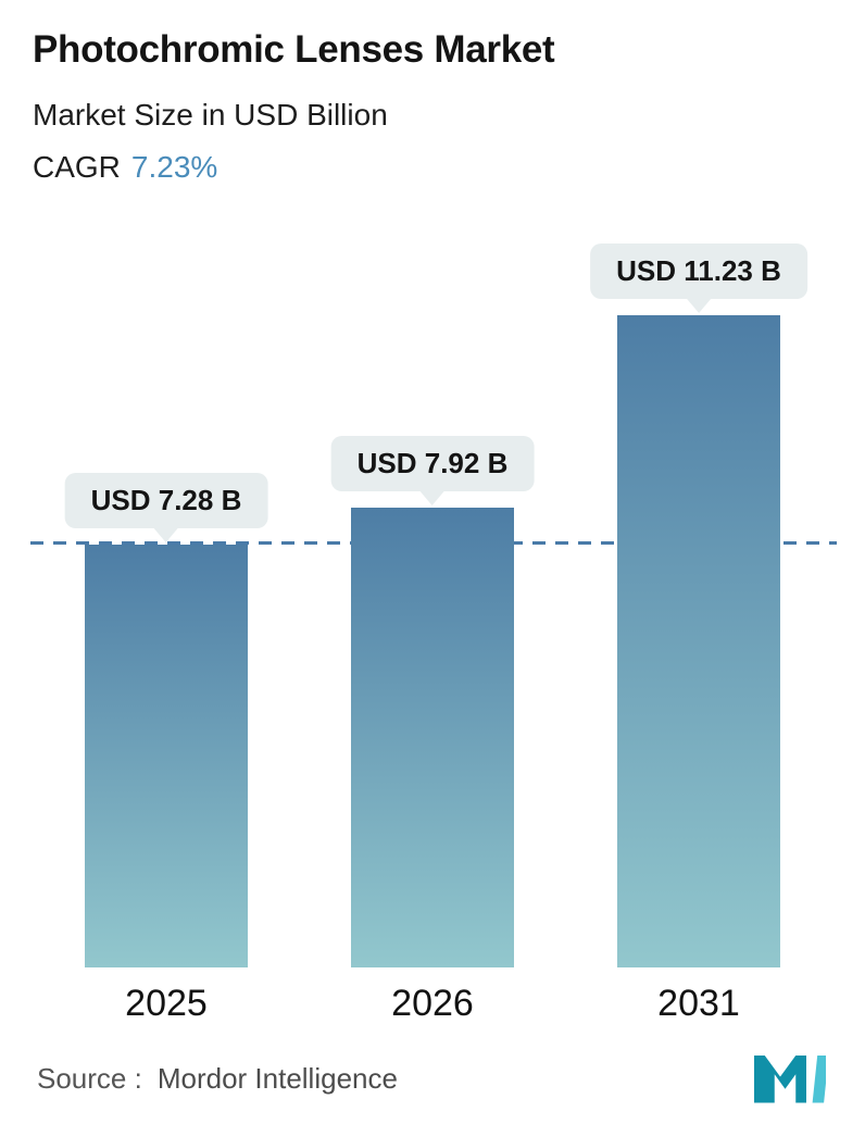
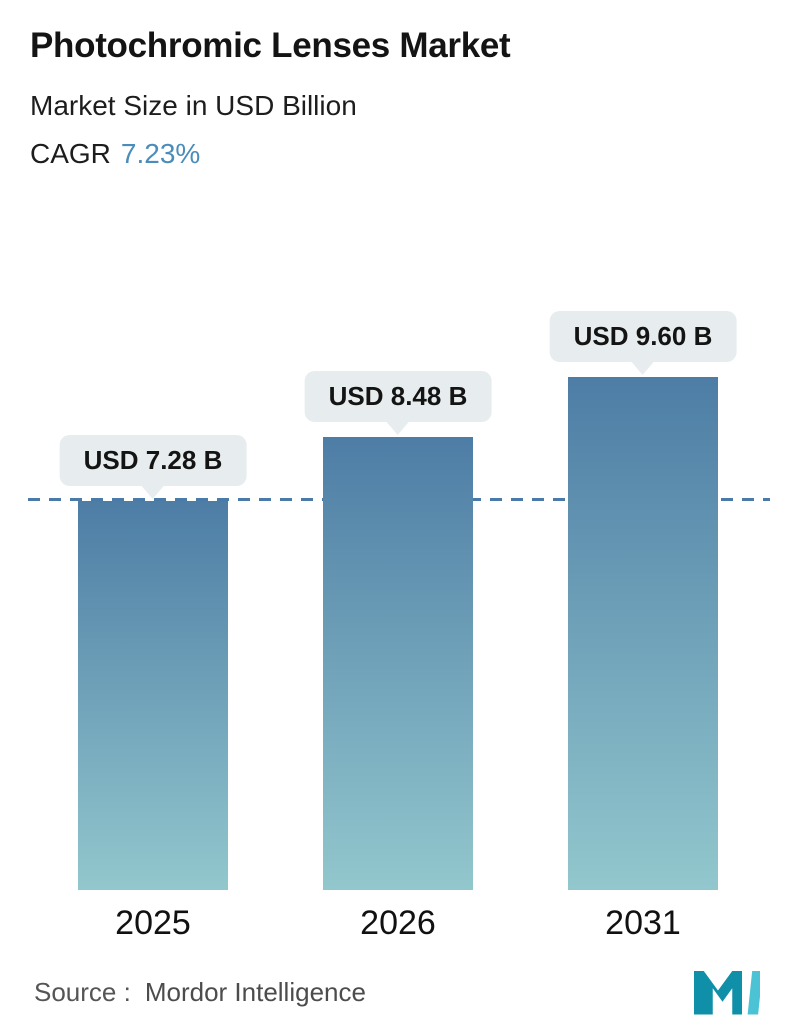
2026: 7.92 -> 8.48
2031: 11.23 -> 9.60
